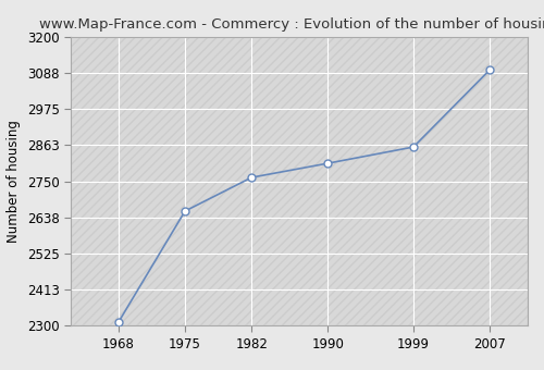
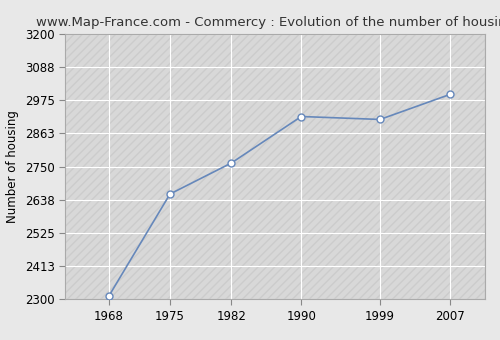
1990: 2806 -> 2920
1999: 2857 -> 2910
2007: 3097 -> 2995
